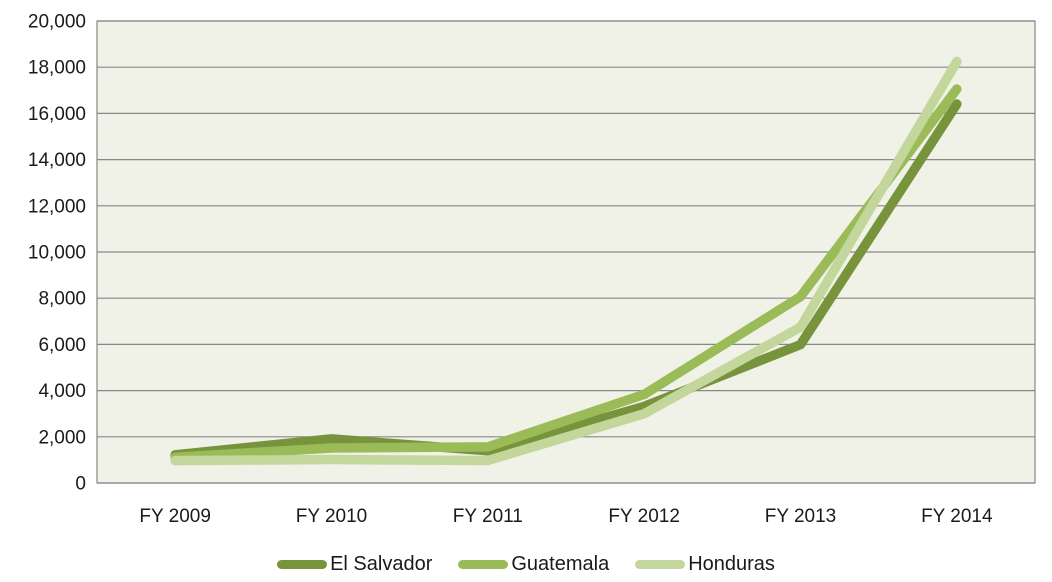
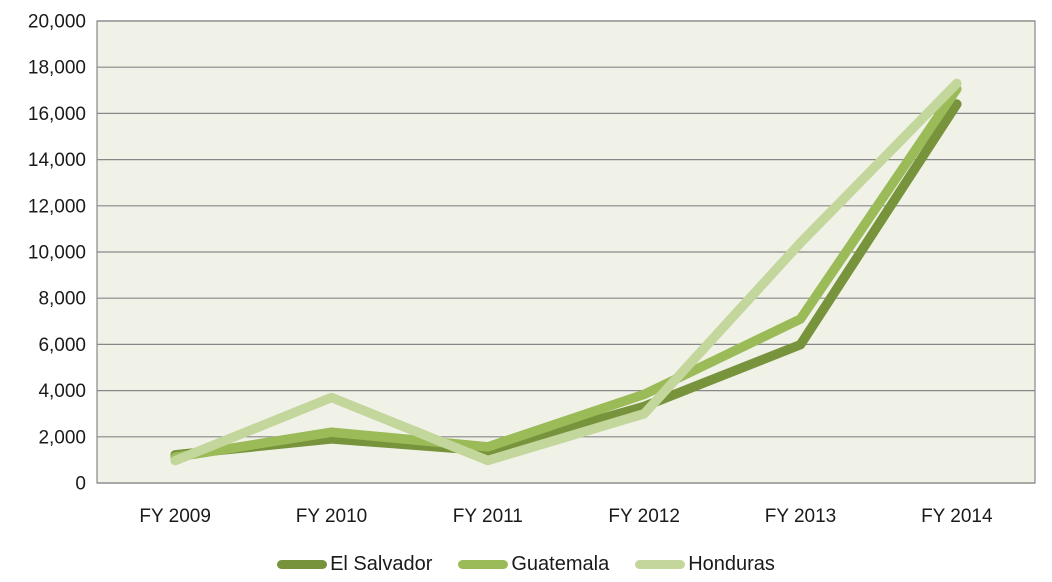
Guatemala/FY 2010: 1500 -> 2200
Honduras/FY 2010: 1000 -> 3700
Guatemala/FY 2013: 8100 -> 7100
Honduras/FY 2013: 6700 -> 10400
Honduras/FY 2014: 18200 -> 17300
